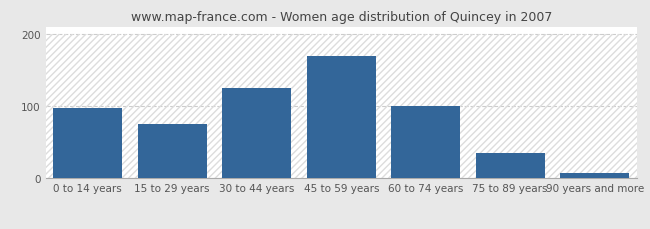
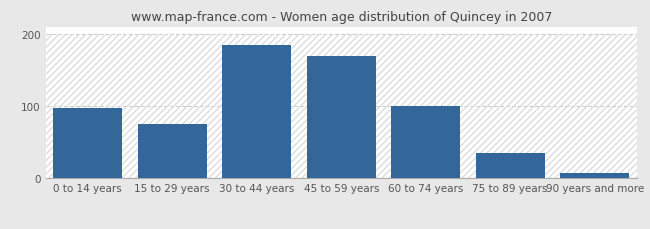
30 to 44 years: 125 -> 184
